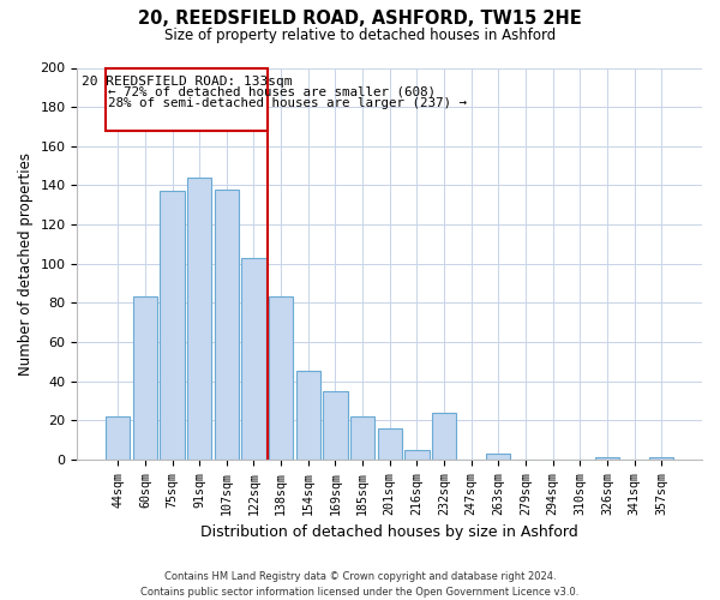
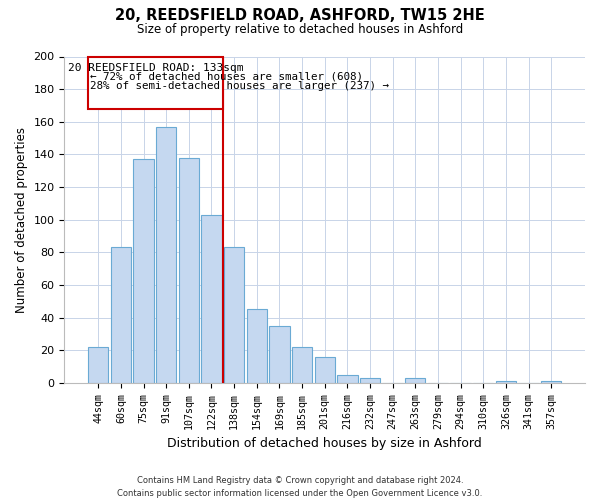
91sqm: 144 -> 157
232sqm: 24 -> 3
